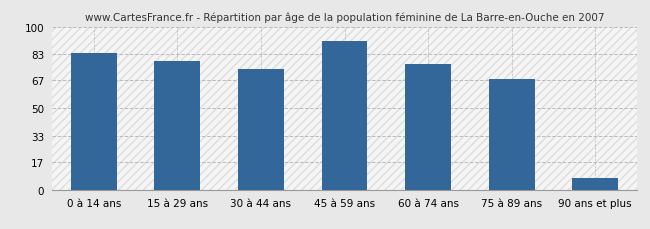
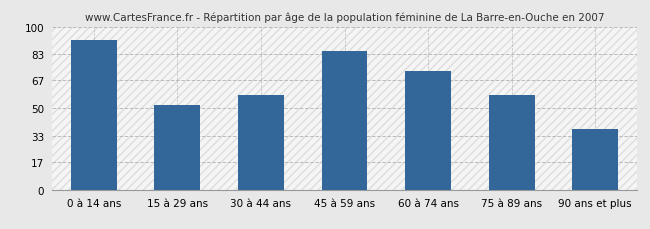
0 à 14 ans: 84 -> 92
15 à 29 ans: 79 -> 52
30 à 44 ans: 74 -> 58
45 à 59 ans: 91 -> 85
60 à 74 ans: 77 -> 73
75 à 89 ans: 68 -> 58
90 ans et plus: 7 -> 37
